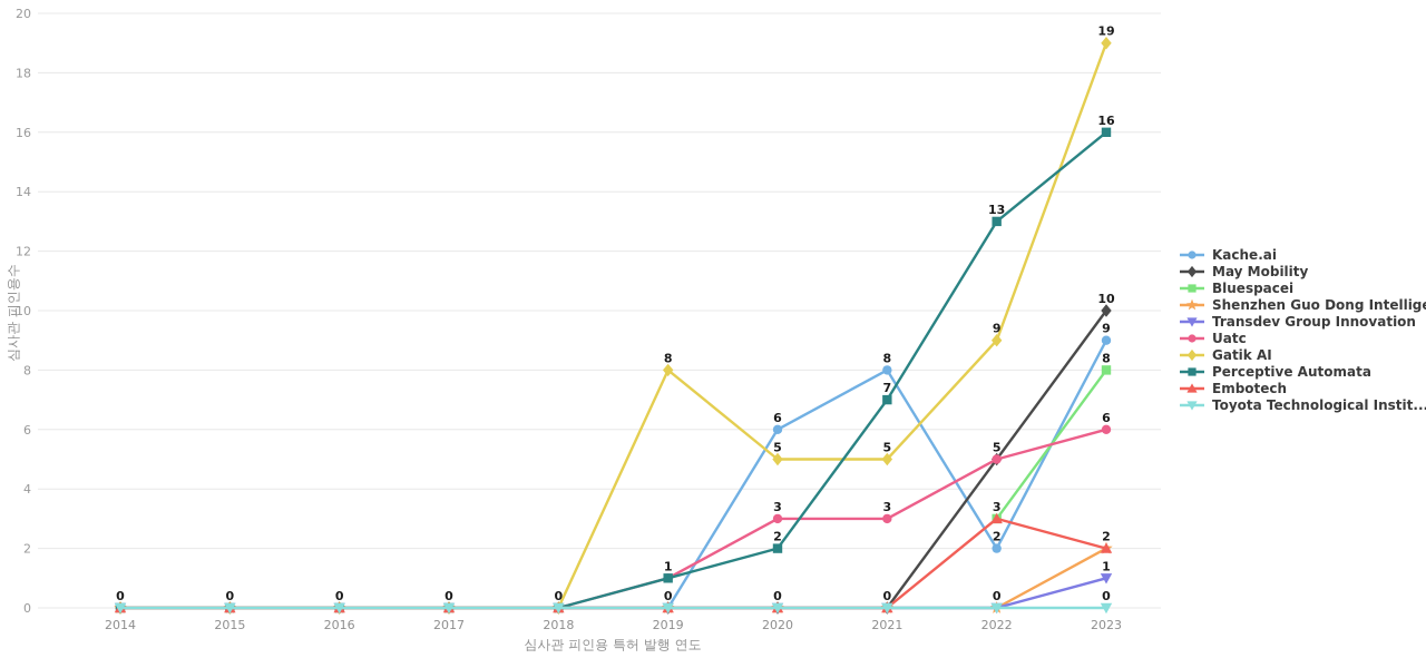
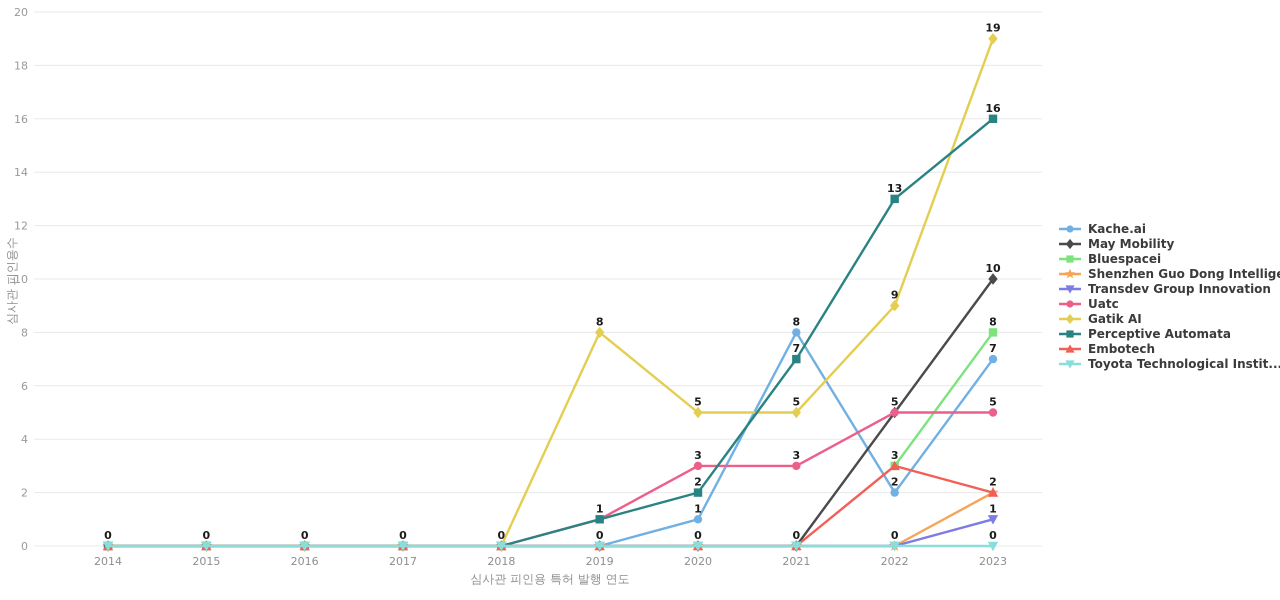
Kache.ai/2020: 6 -> 1
Kache.ai/2023: 9 -> 7
Uatc/2023: 6 -> 5
